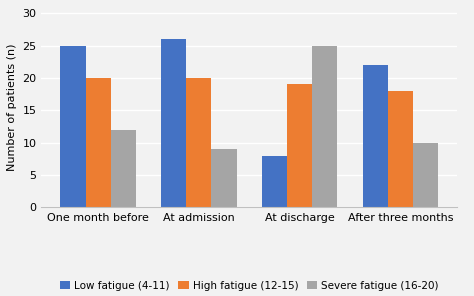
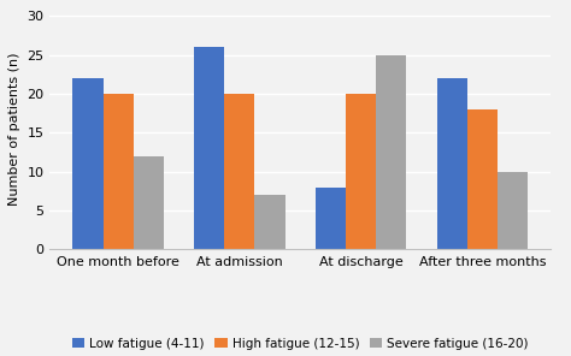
Low fatigue (4-11)/One month before: 25 -> 22
Severe fatigue (16-20)/At admission: 9 -> 7
High fatigue (12-15)/At discharge: 19 -> 20
